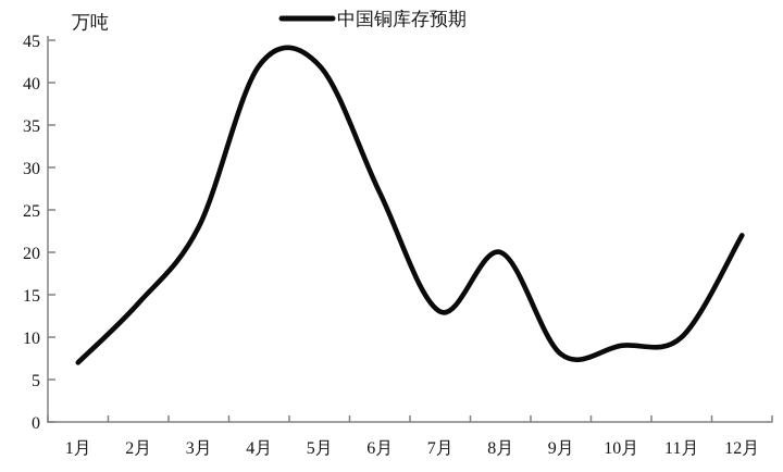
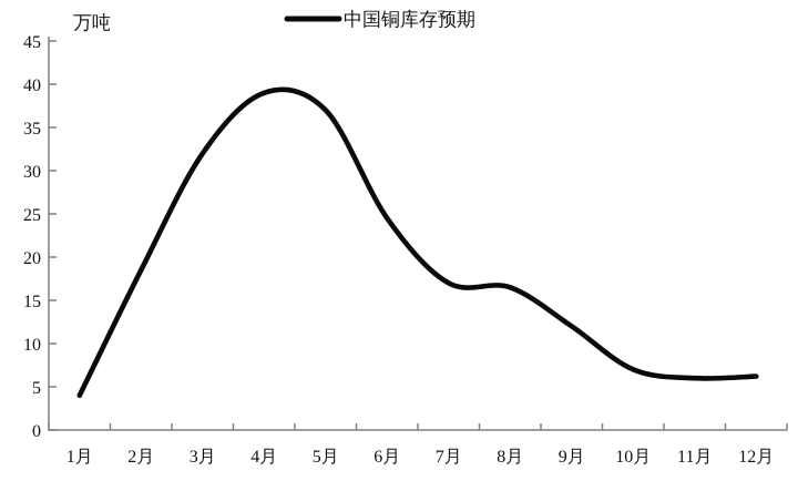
1月: 7 -> 4
2月: 14 -> 18
3月: 23 -> 32
4月: 42 -> 39
5月: 42 -> 37
6月: 27 -> 24
7月: 13 -> 17
8月: 20 -> 16
9月: 8 -> 12
10月: 9 -> 7
11月: 10 -> 6
12月: 22 -> 6
